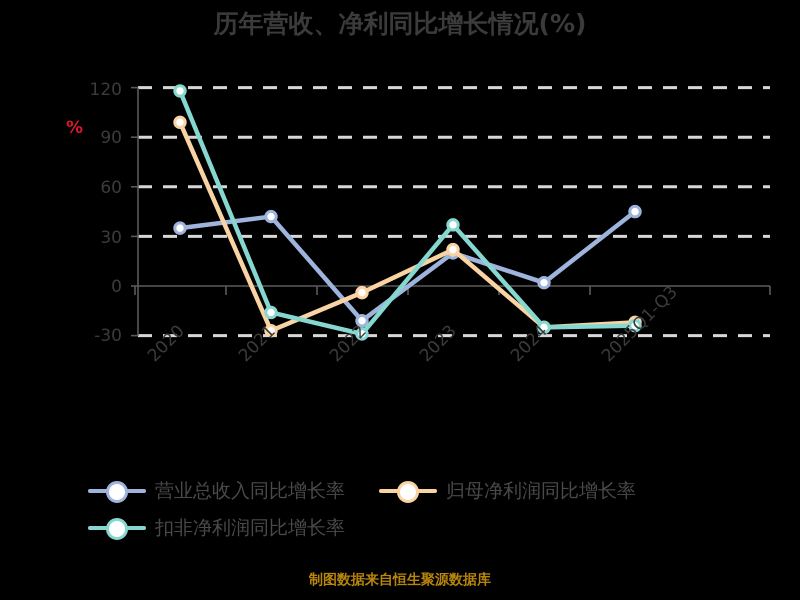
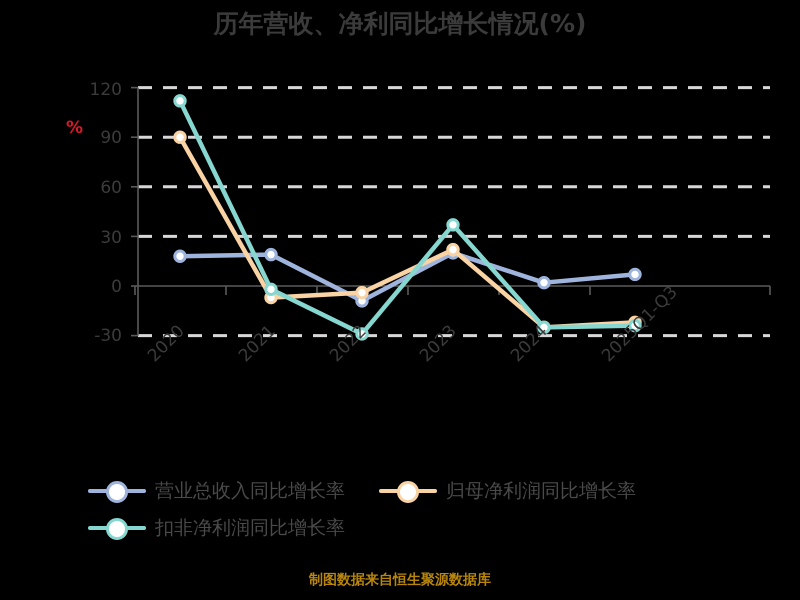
营业总收入同比增长率/2020: 35 -> 18
归母净利润同比增长率/2020: 99 -> 90
扣非净利润同比增长率/2020: 118 -> 112
营业总收入同比增长率/2021: 42 -> 19
归母净利润同比增长率/2021: -27 -> -7
扣非净利润同比增长率/2021: -16 -> -2
营业总收入同比增长率/2022: -21 -> -9
营业总收入同比增长率/2025Q1-Q3: 45 -> 7
